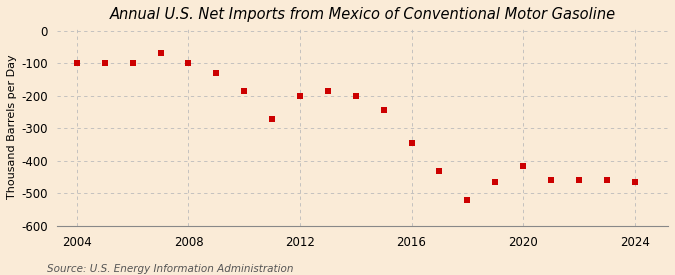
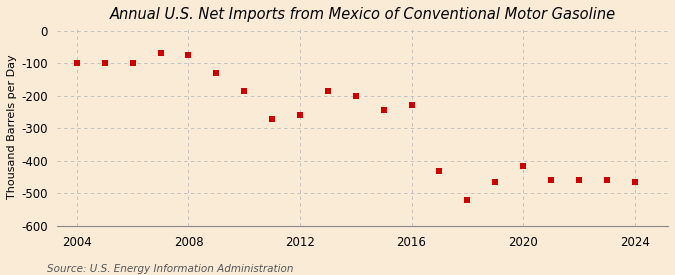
2008: -100 -> -75
2012: -200 -> -260
2016: -345 -> -230
